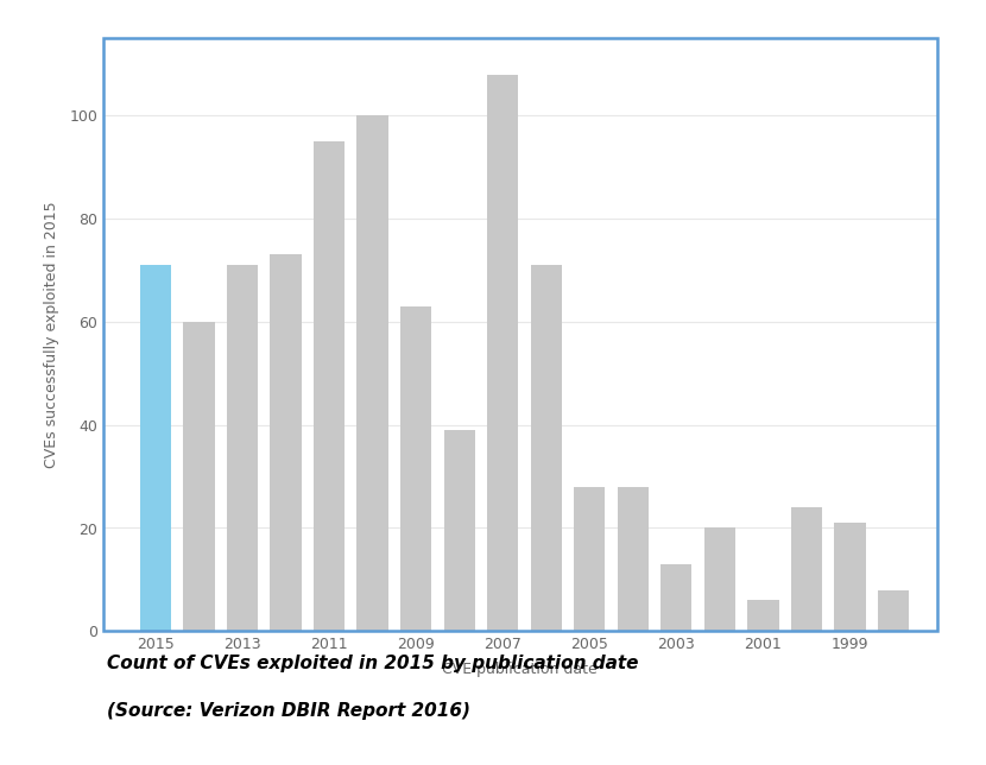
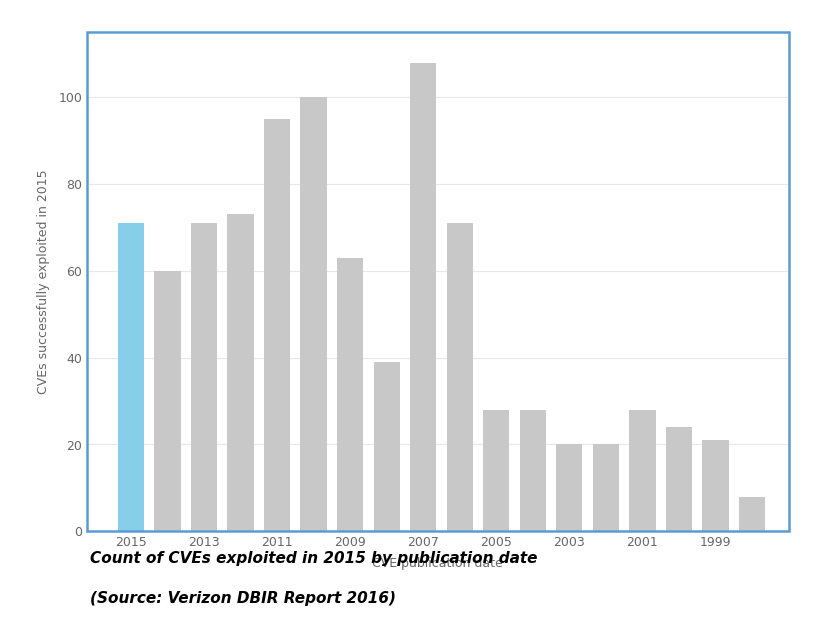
2003: 13 -> 20
2001: 6 -> 28
